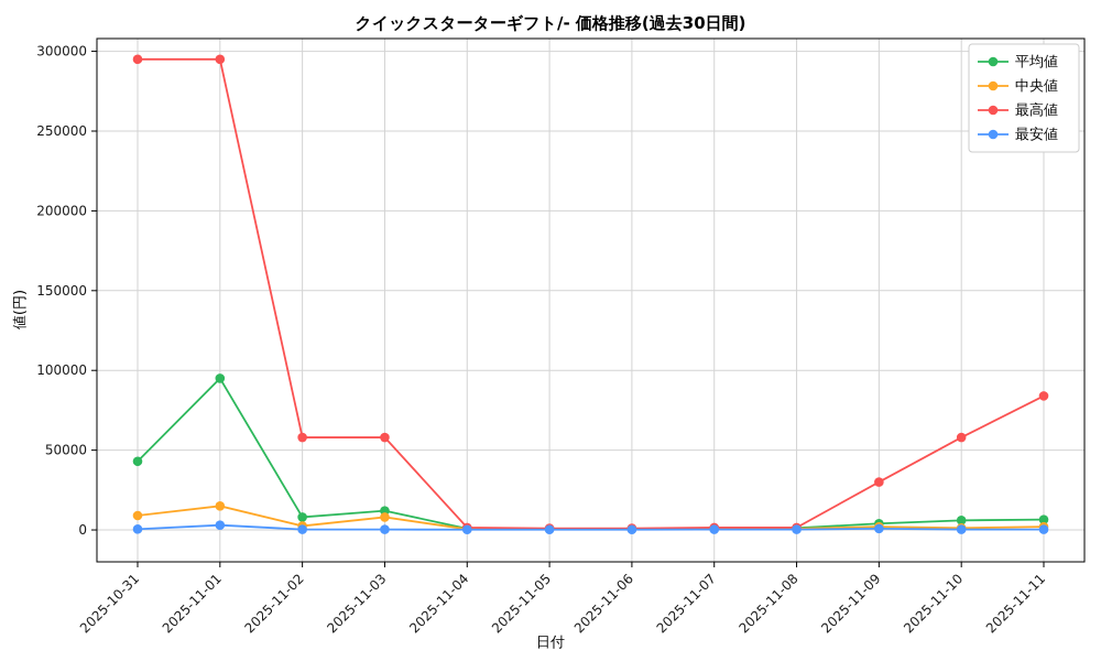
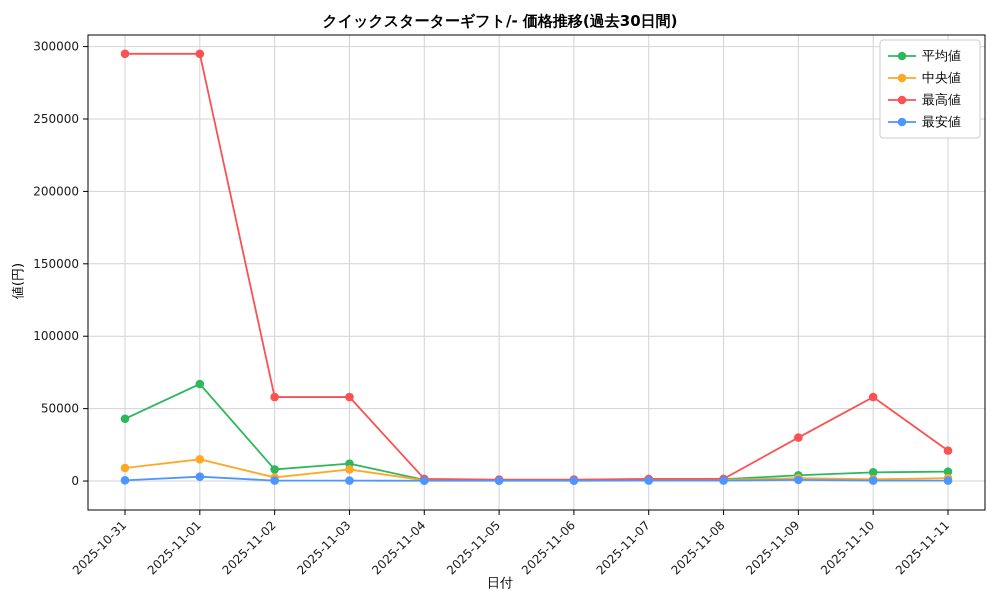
平均値/2025-11-01: 95000 -> 67000
最高値/2025-11-11: 84000 -> 21000
